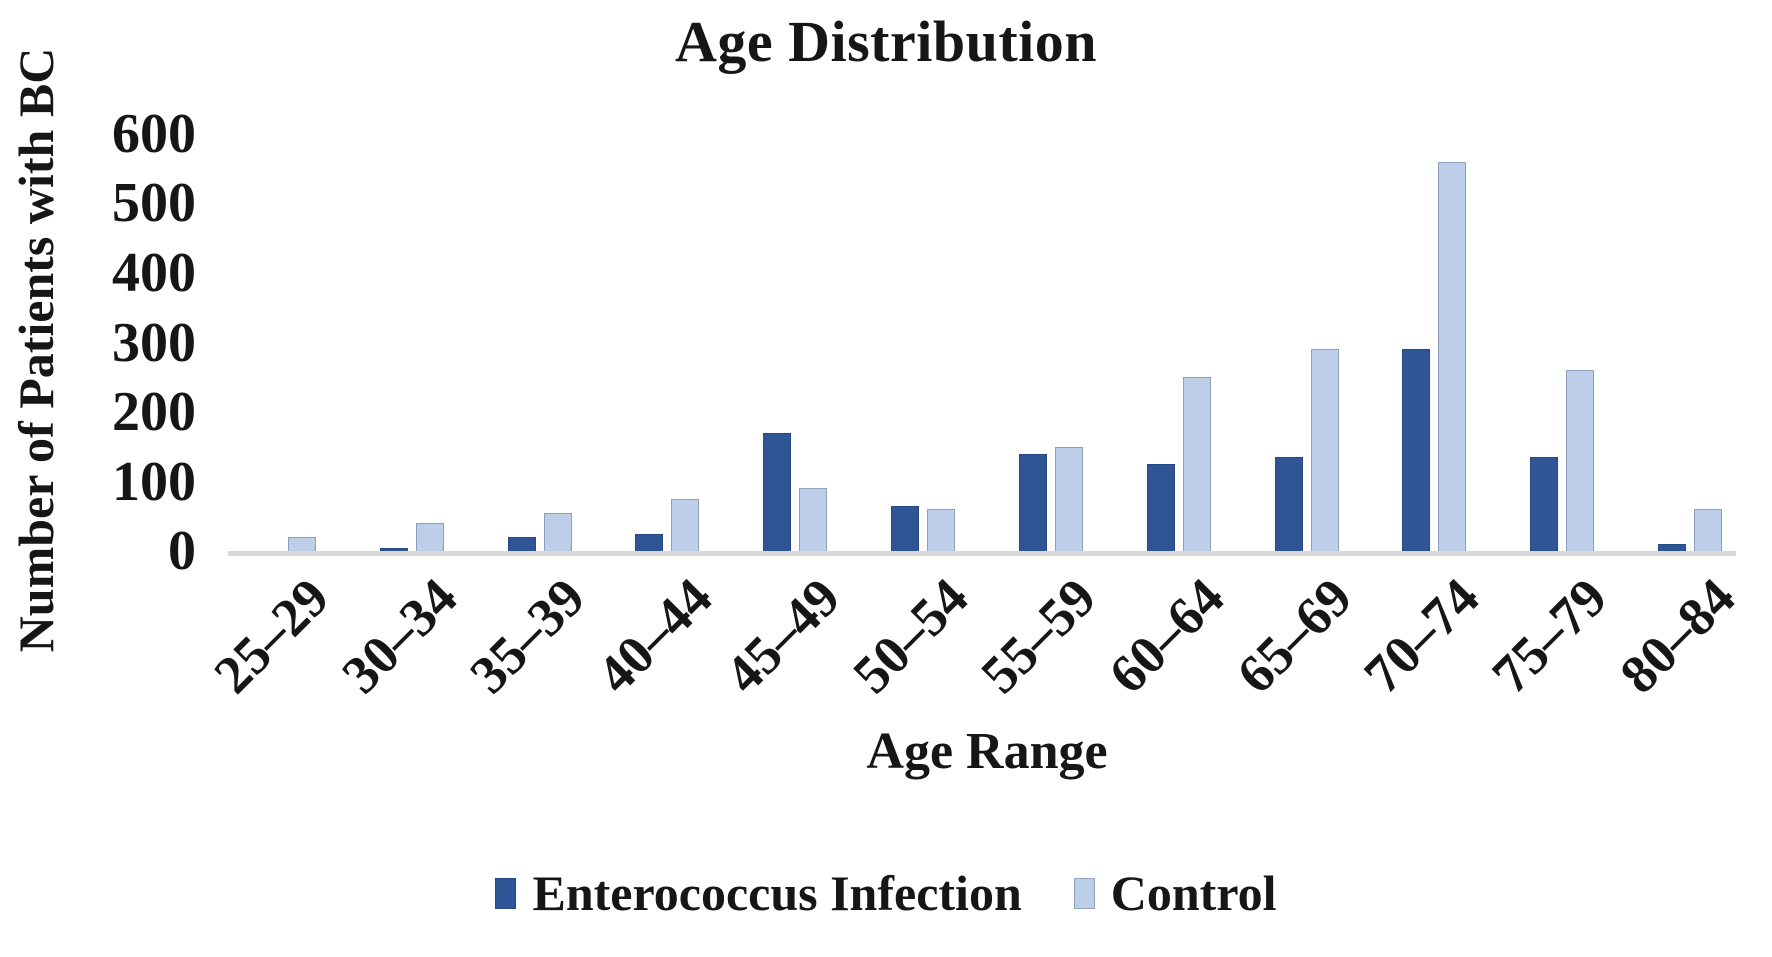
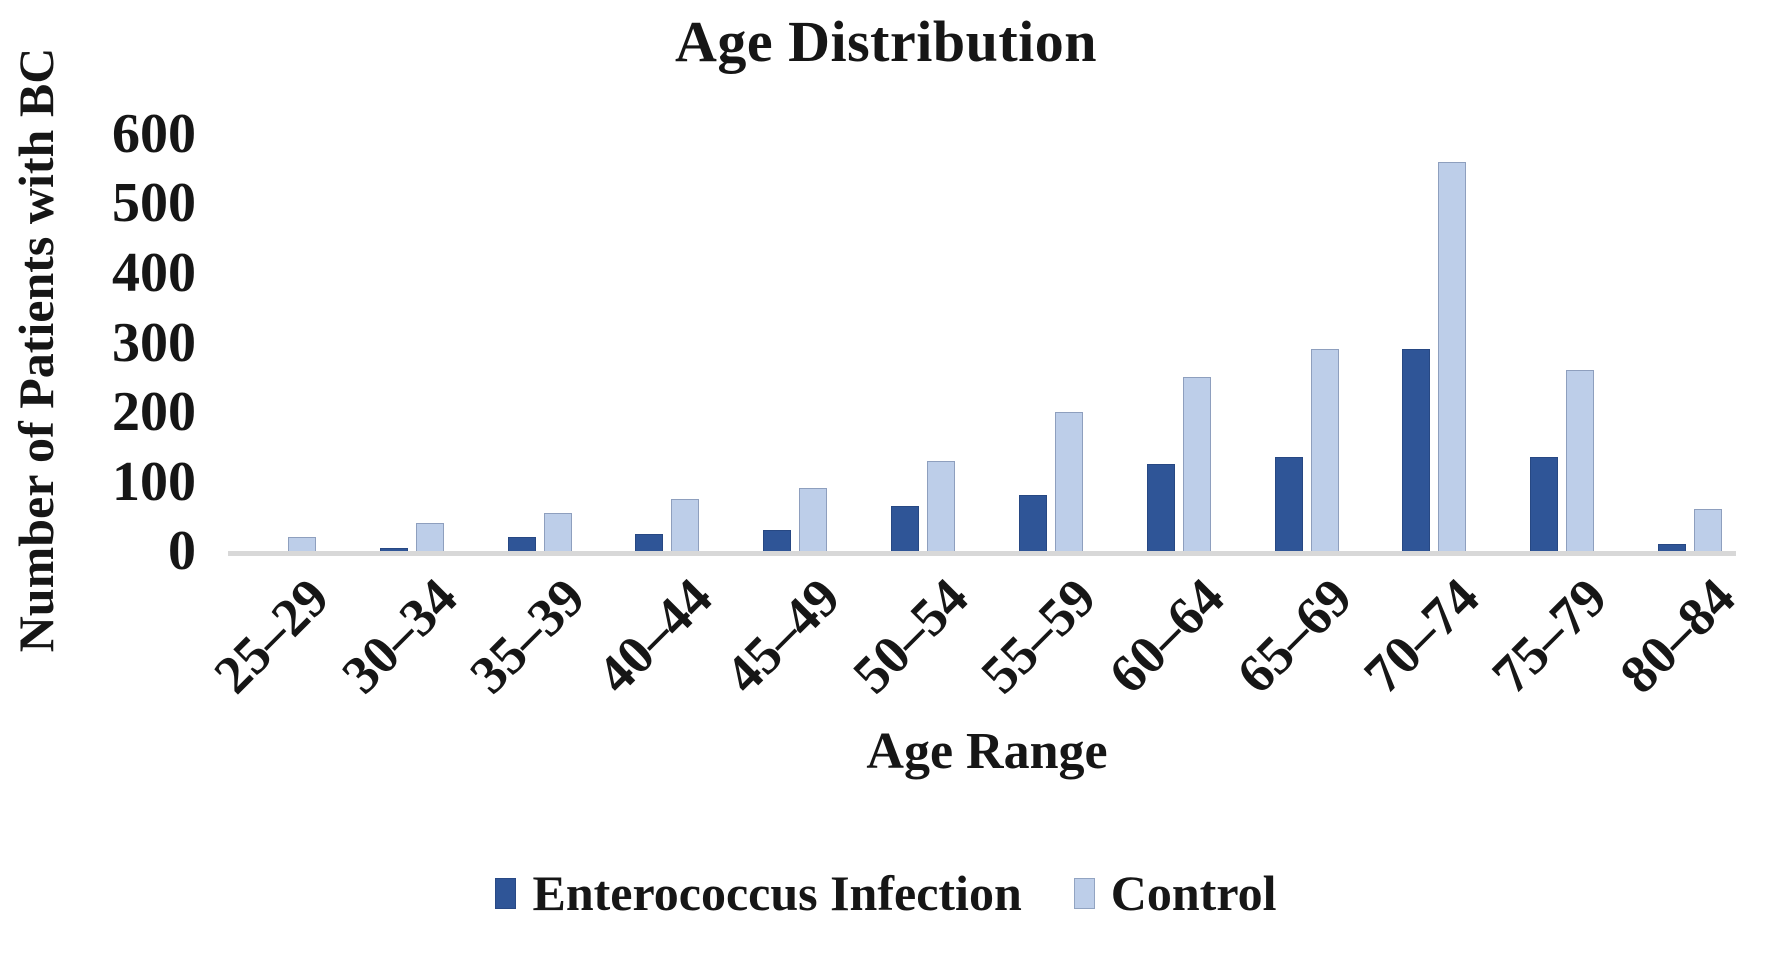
Enterococcus Infection/45–49: 170 -> 30
Control/50–54: 60 -> 130
Enterococcus Infection/55–59: 140 -> 80
Control/55–59: 150 -> 200
